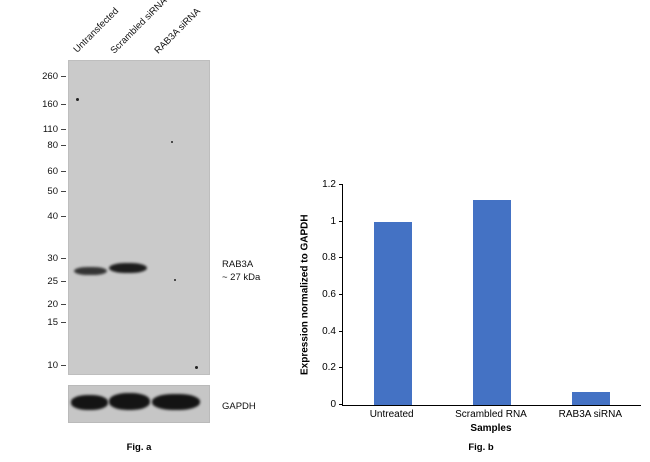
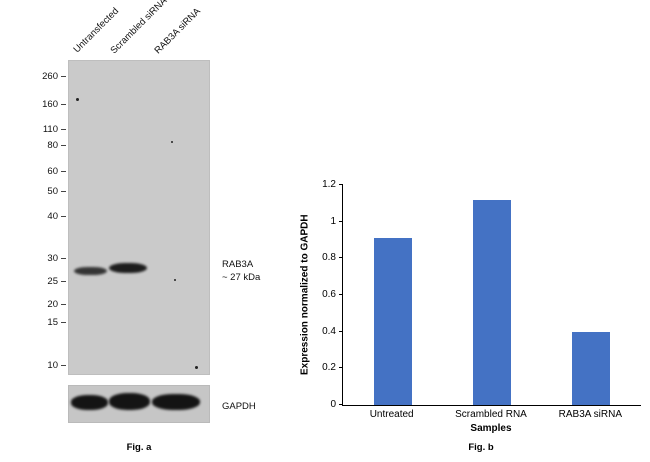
Untreated: 1.00 -> 0.91
RAB3A siRNA: 0.07 -> 0.40
